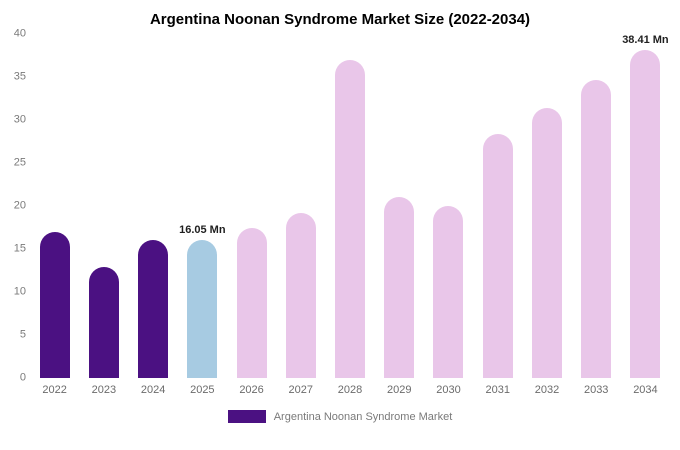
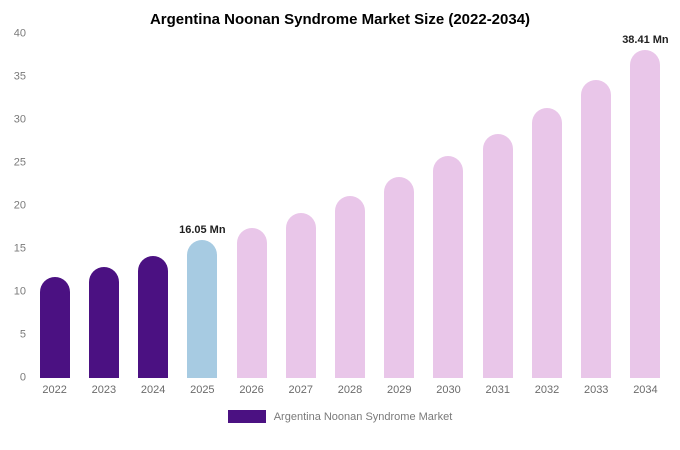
2022: 17 -> 12
2024: 16 -> 14
2028: 37 -> 21
2029: 21 -> 23
2030: 20 -> 26
